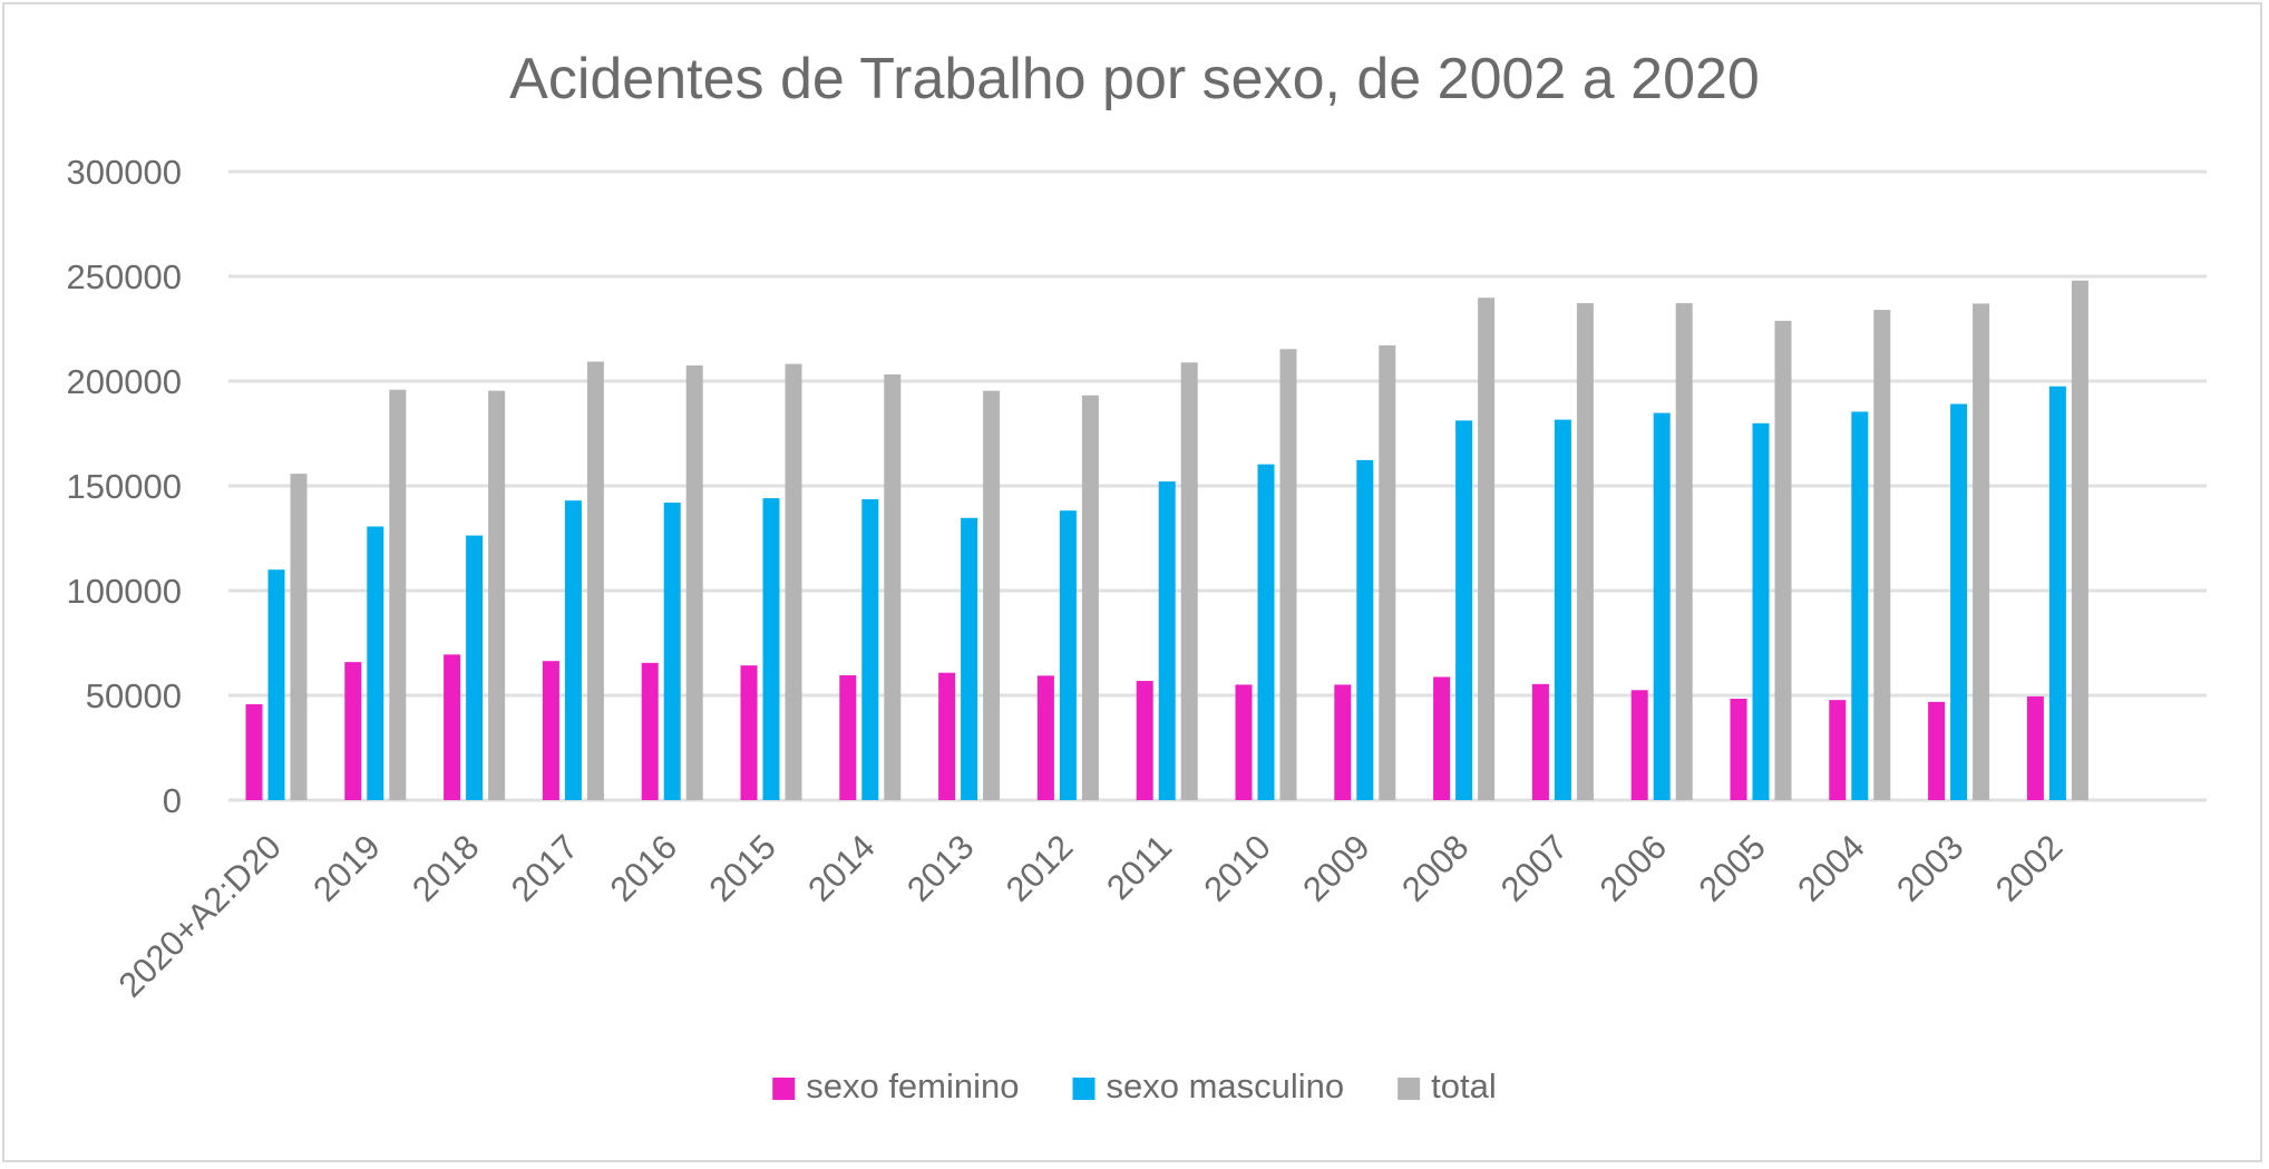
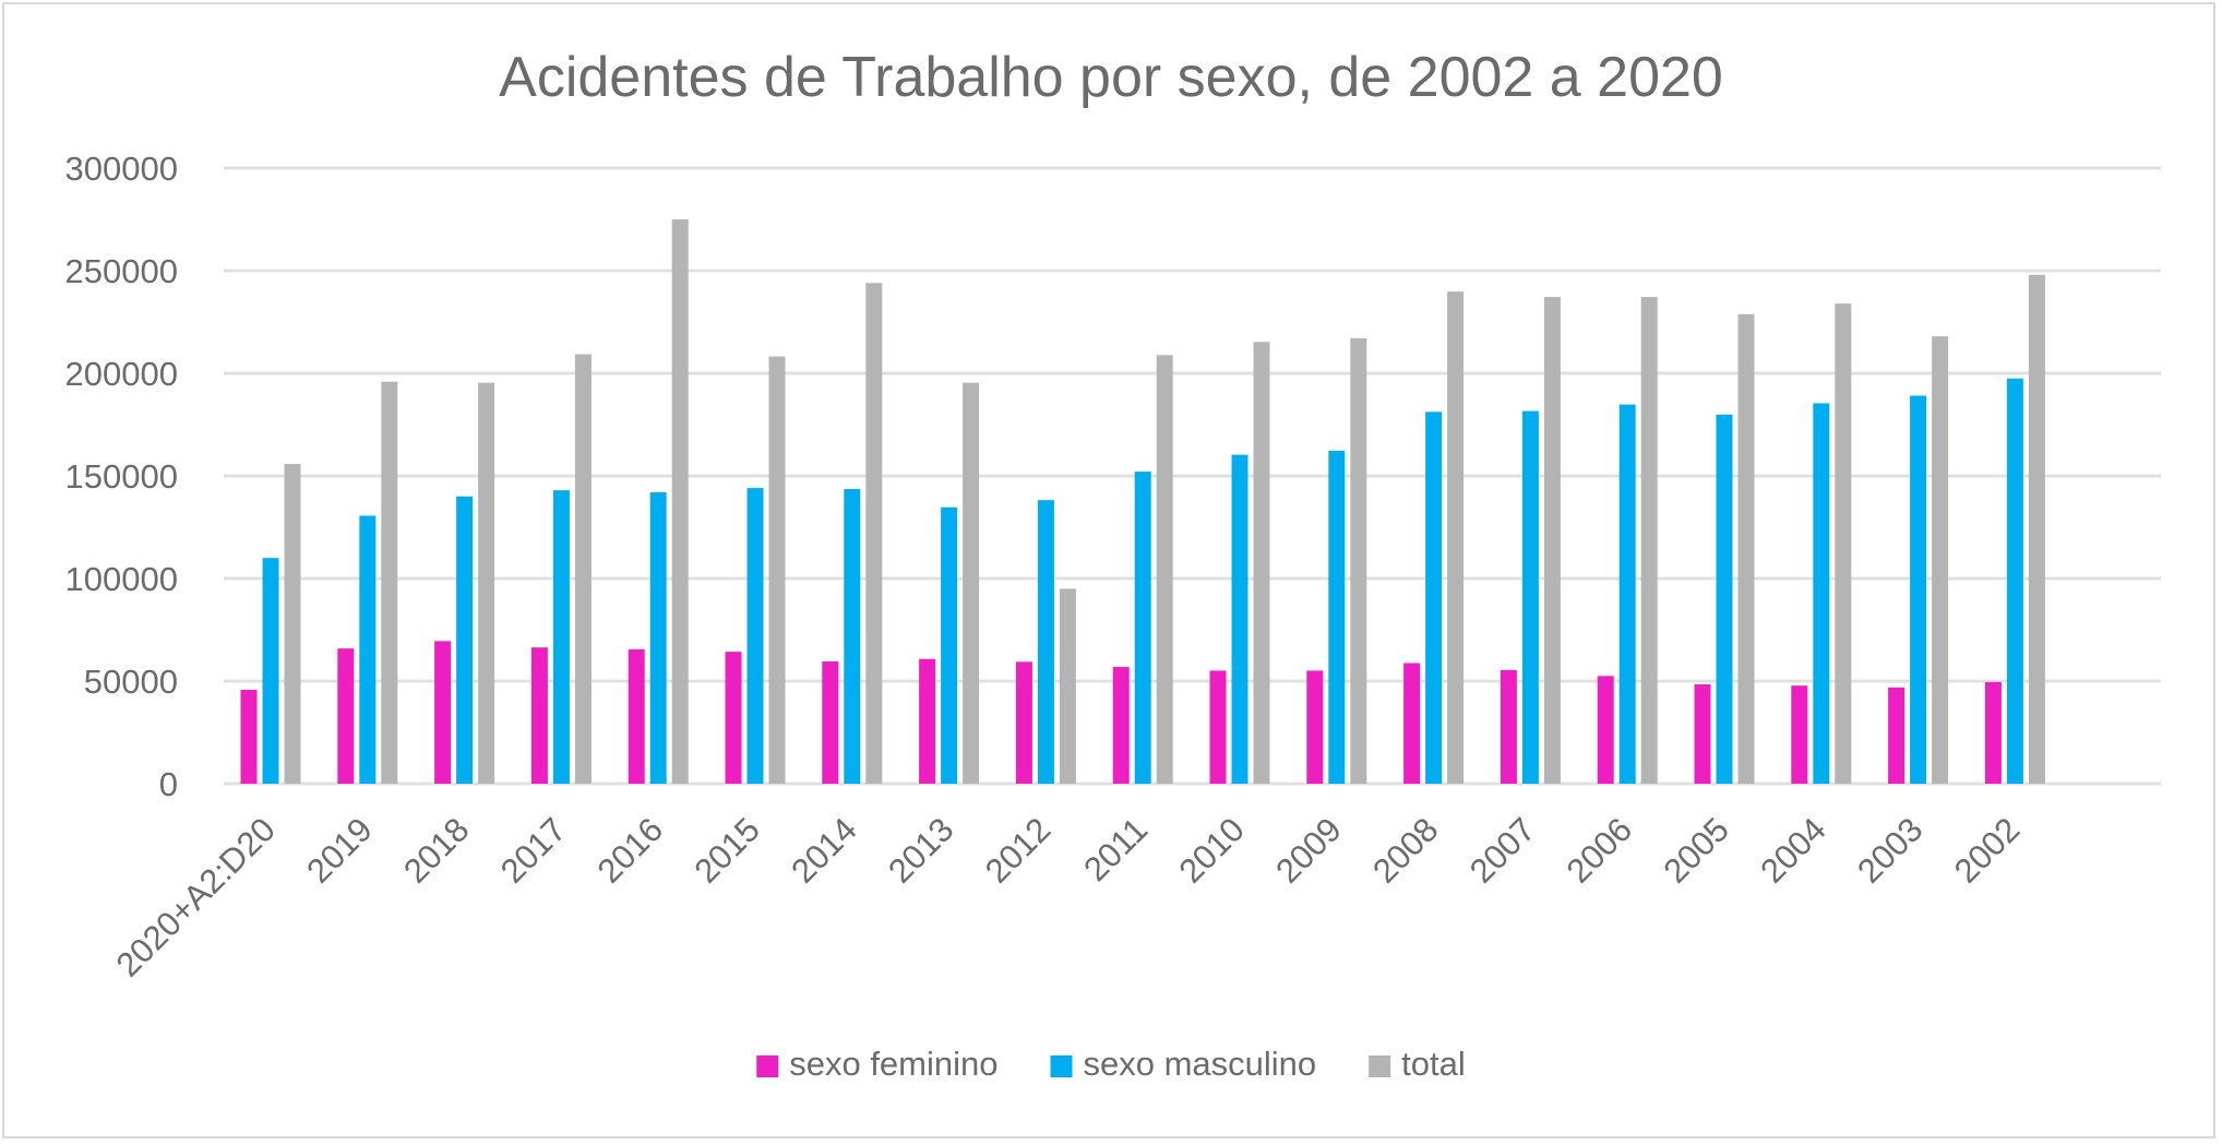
sexo masculino/2018: 126000 -> 140000
total/2016: 208000 -> 275000
total/2014: 203000 -> 244000
total/2012: 193000 -> 95000
total/2003: 237000 -> 218000
